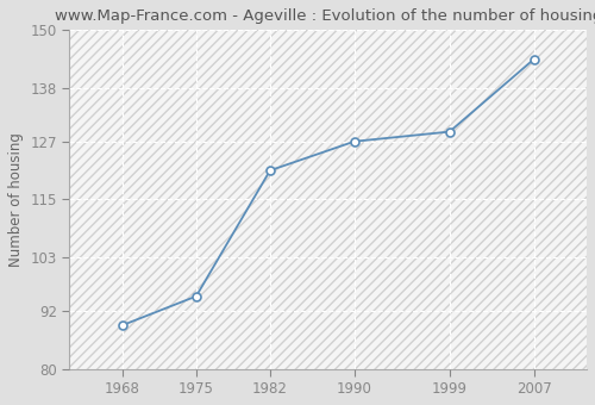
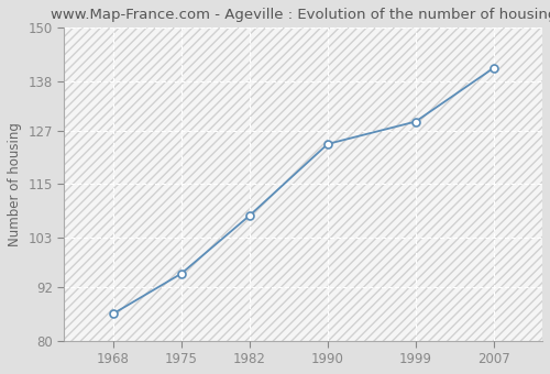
1968: 89 -> 86
1982: 121 -> 108
1990: 127 -> 124
2007: 144 -> 141
